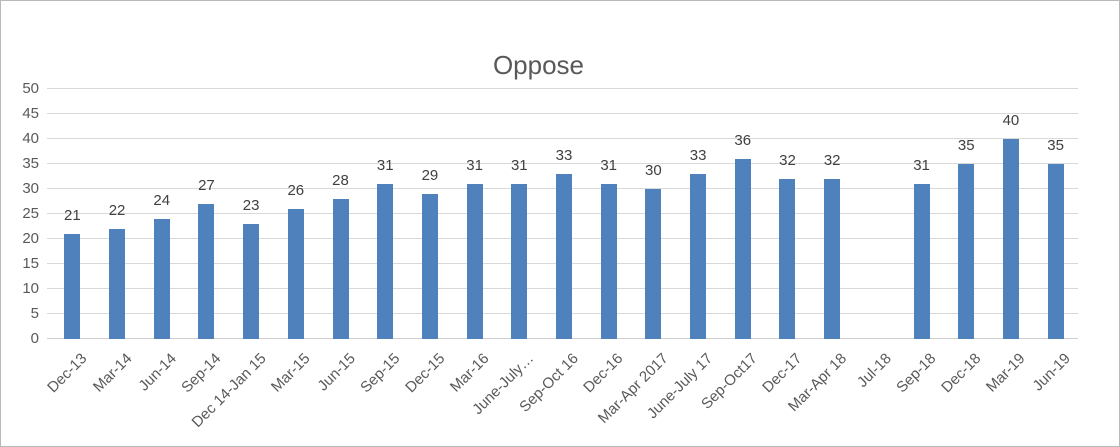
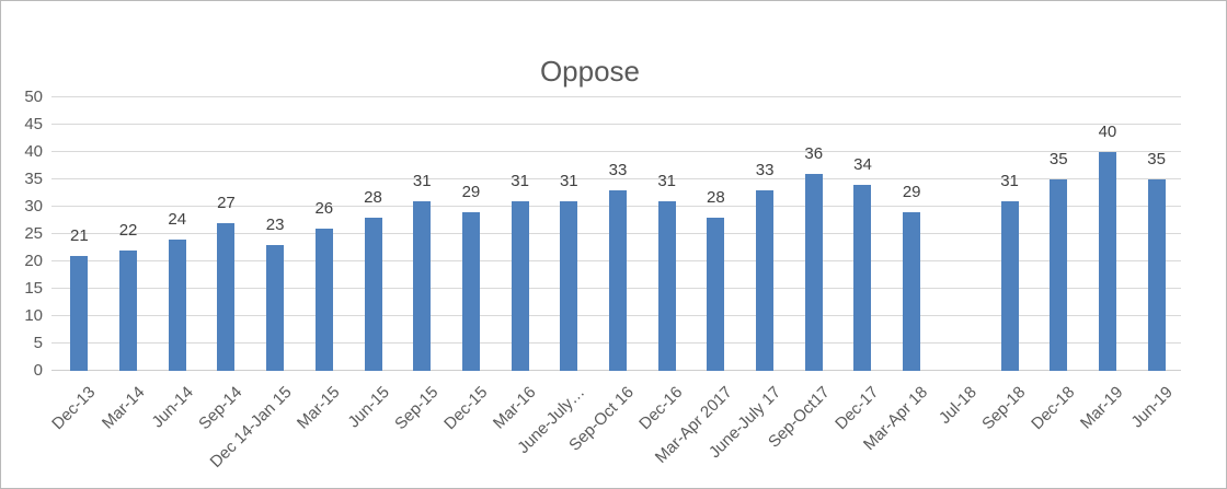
Mar-Apr 2017: 30 -> 28
Dec-17: 32 -> 34
Mar-Apr 18: 32 -> 29
